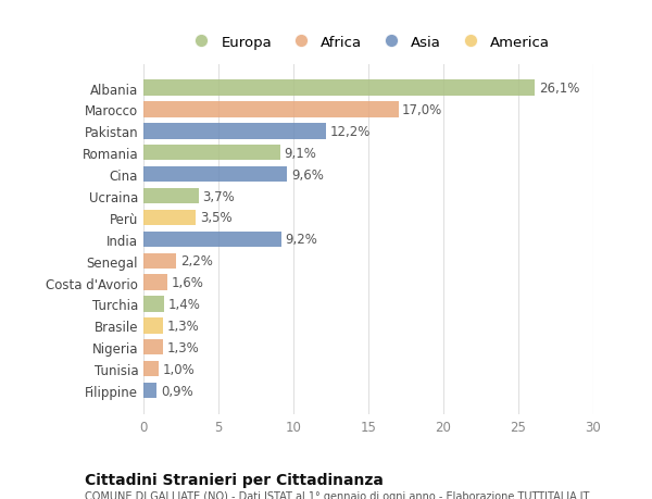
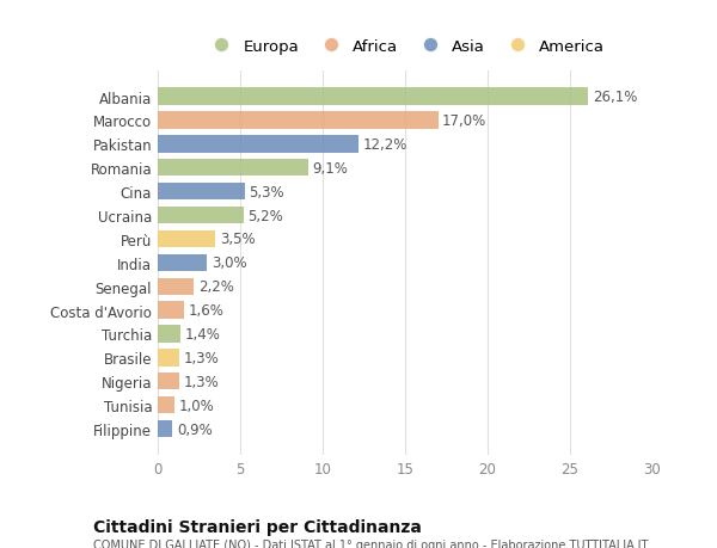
Cina: 9,6% -> 5,3%
Ucraina: 3,7% -> 5,2%
India: 9,2% -> 3,0%
